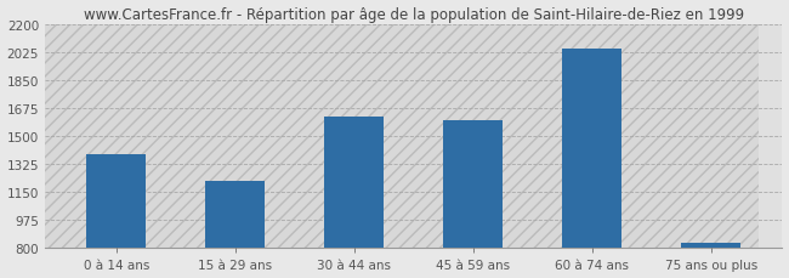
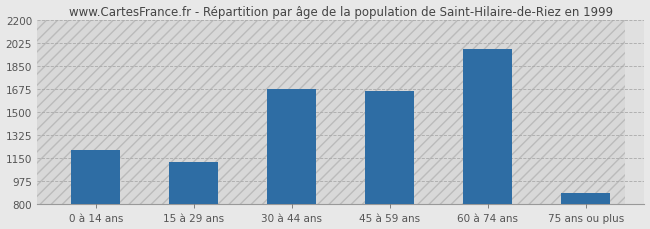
0 à 14 ans: 1390 -> 1210
15 à 29 ans: 1220 -> 1120
30 à 44 ans: 1620 -> 1680
45 à 59 ans: 1600 -> 1660
60 à 74 ans: 2050 -> 1980
75 ans ou plus: 830 -> 890
